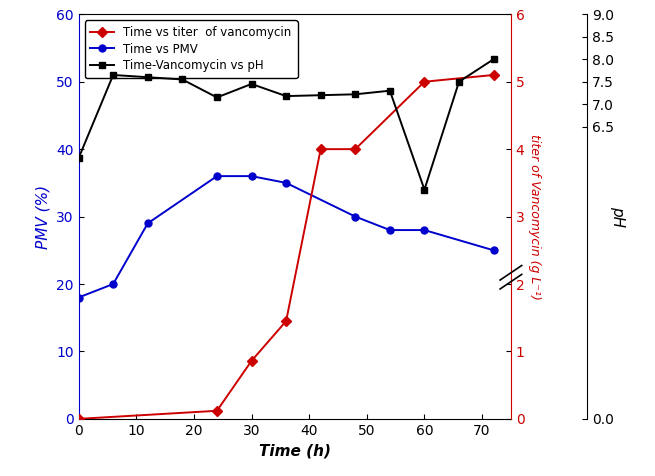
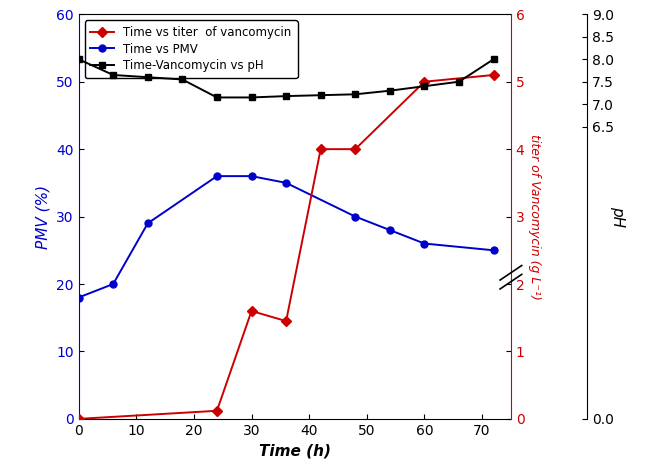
Time-Vancomycin vs pH/0: 5.80 -> 8.00
Time vs titer of vancomycin/30: 0.86 -> 1.60
Time-Vancomycin vs pH/30: 7.45 -> 7.15
Time vs PMV/60: 28 -> 26
Time-Vancomycin vs pH/60: 5.10 -> 7.40
